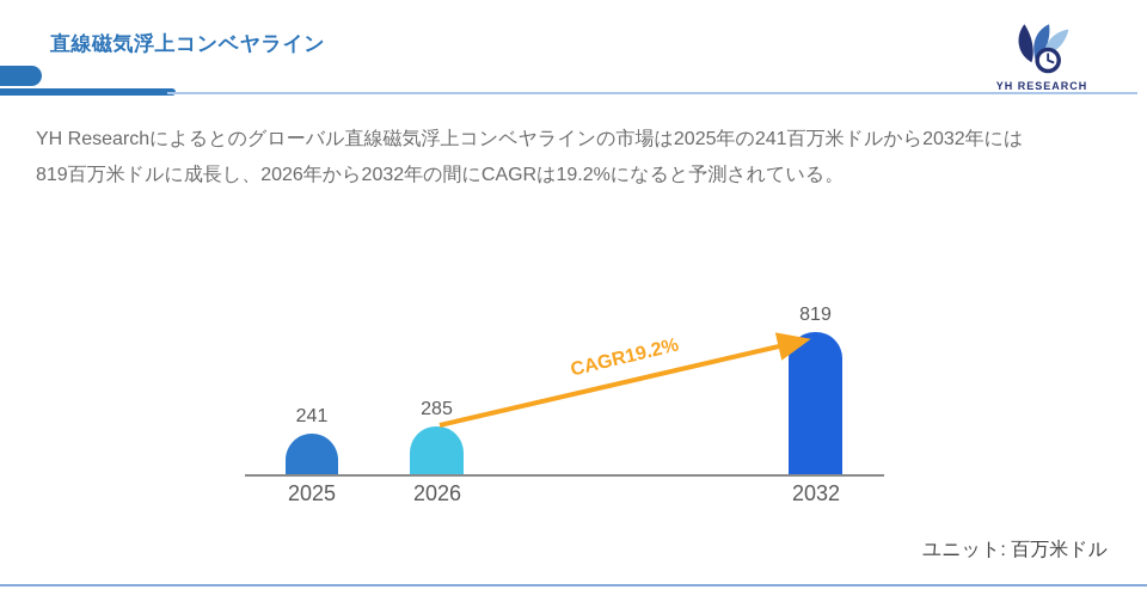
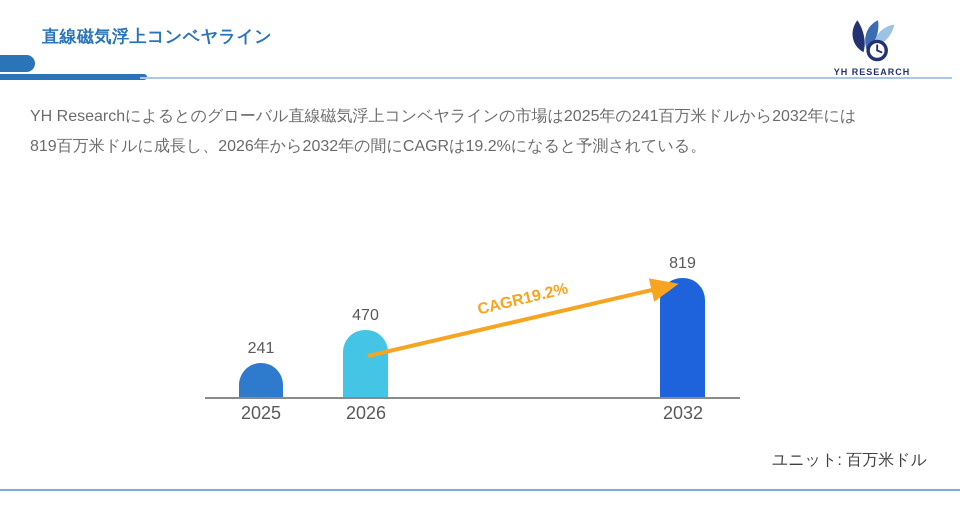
2026: 285 -> 470
